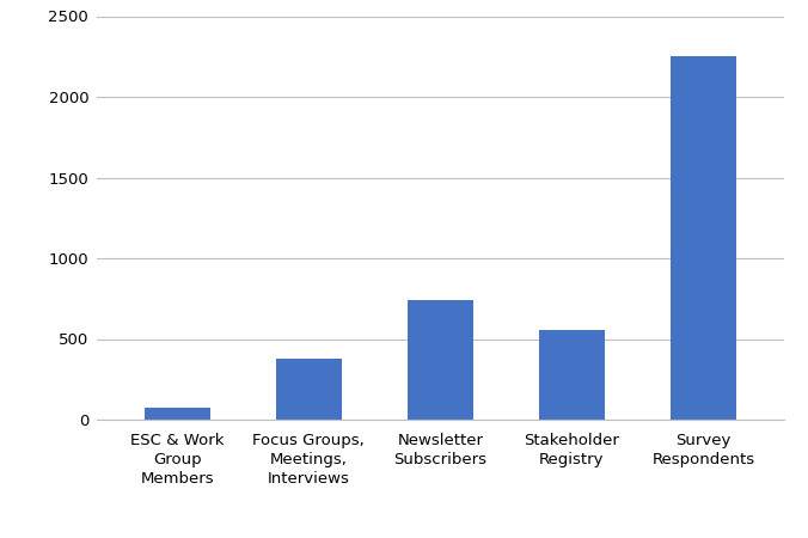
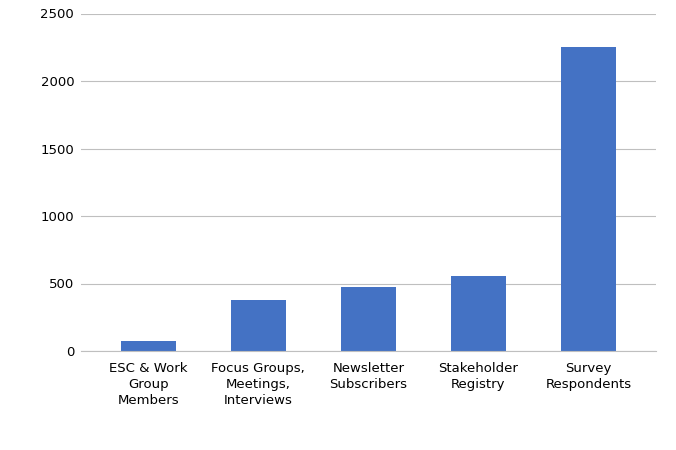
Newsletter Subscribers: 740 -> 480
